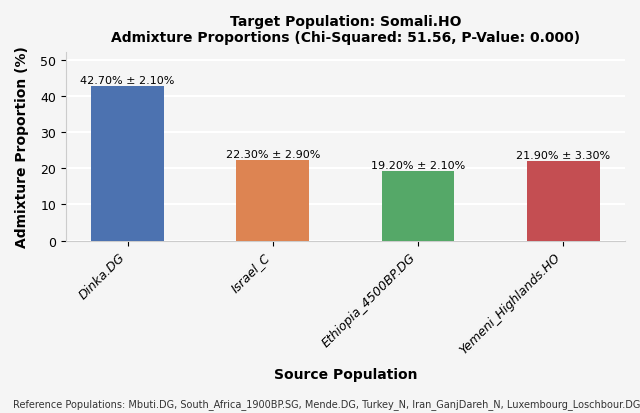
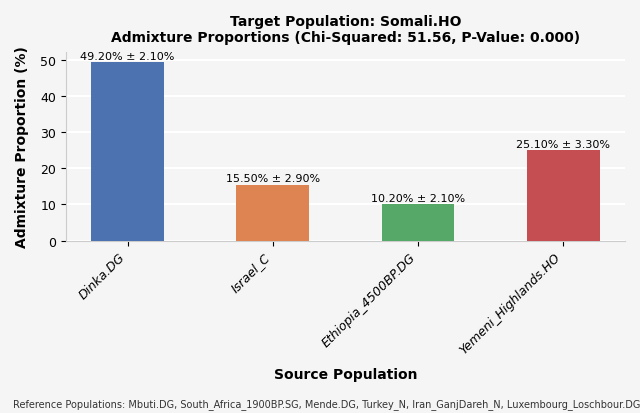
Dinka.DG: 42.70% -> 49.20%
Israel_C: 22.30% -> 15.50%
Ethiopia_4500BP.DG: 19.20% -> 10.20%
Yemeni_Highlands.HO: 21.90% -> 25.10%
